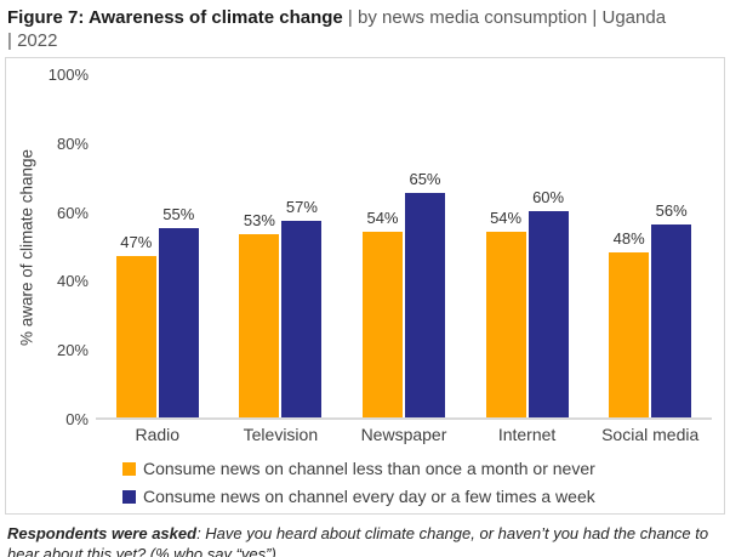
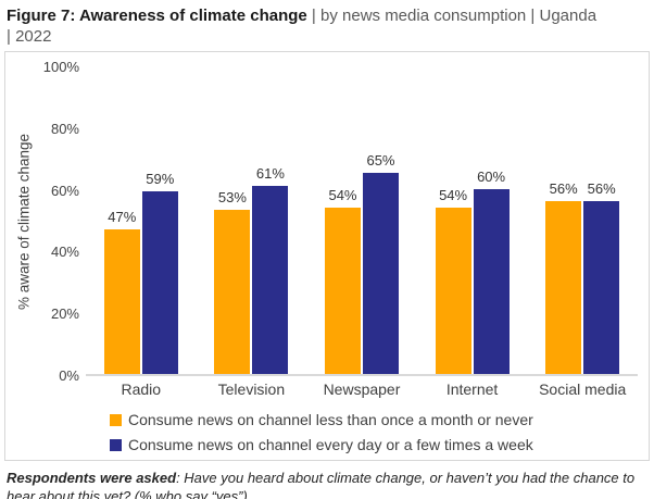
Consume news on channel every day or a few times a week/Radio: 55% -> 59%
Consume news on channel every day or a few times a week/Television: 57% -> 61%
Consume news on channel less than once a month or never/Social media: 48% -> 56%
